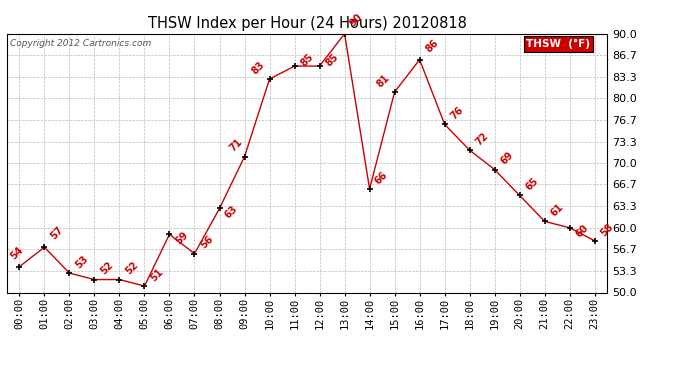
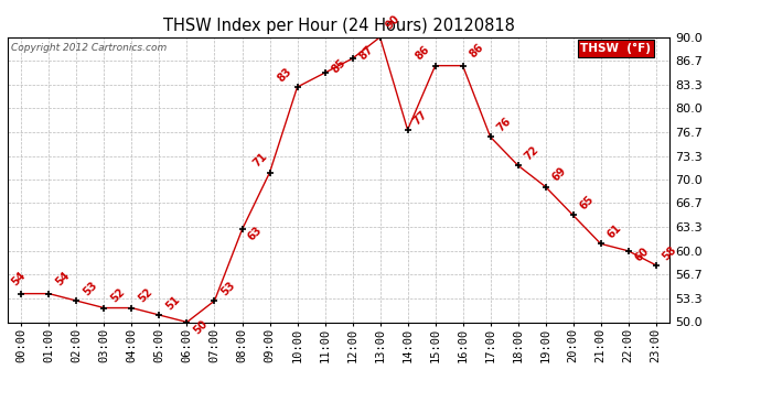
01:00: 57 -> 54
06:00: 59 -> 50
07:00: 56 -> 53
12:00: 85 -> 87
14:00: 66 -> 77
15:00: 81 -> 86
